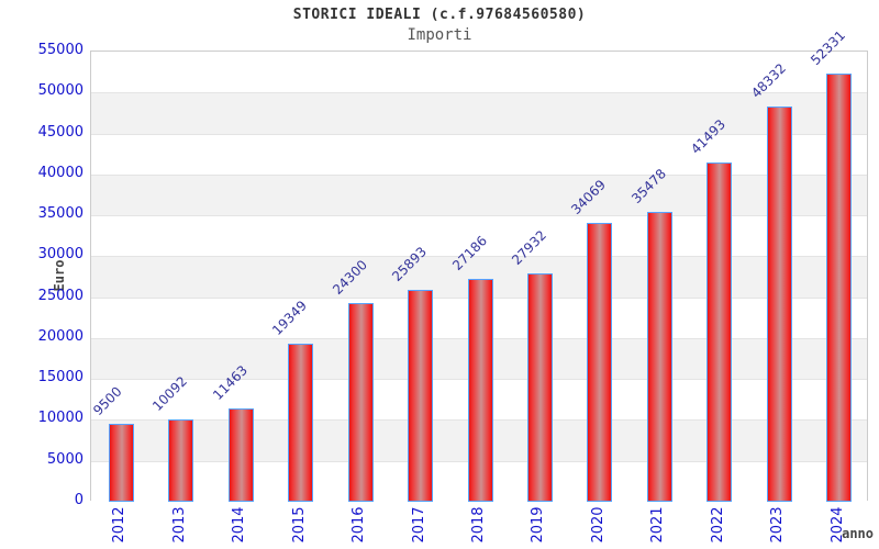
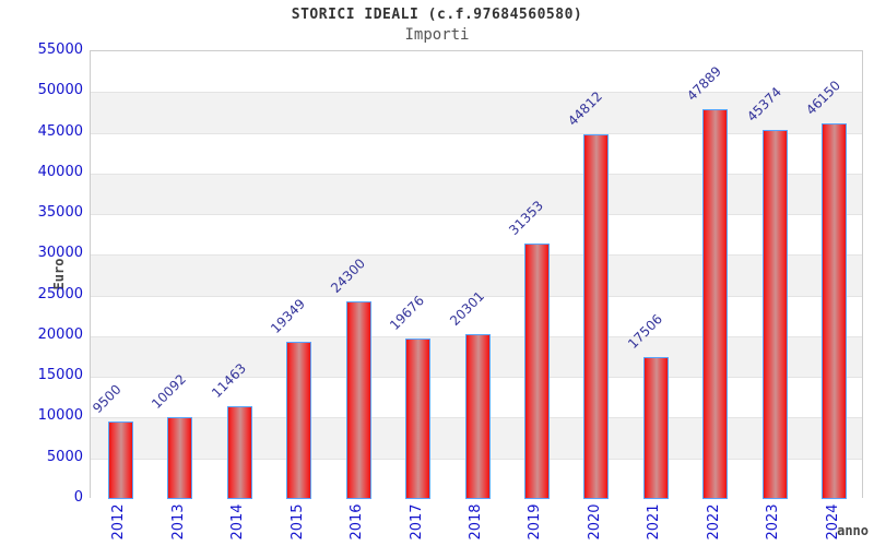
2017: 25893 -> 19676
2018: 27186 -> 20301
2019: 27932 -> 31353
2020: 34069 -> 44812
2021: 35478 -> 17506
2022: 41493 -> 47889
2023: 48332 -> 45374
2024: 52331 -> 46150
